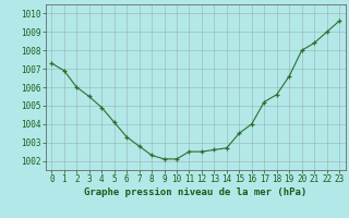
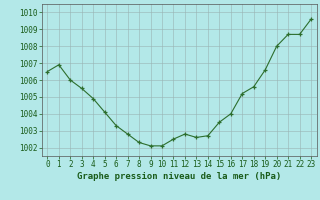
0: 1007.3 -> 1006.5
12: 1002.5 -> 1002.8
21: 1008.4 -> 1008.7
22: 1009.0 -> 1008.7
